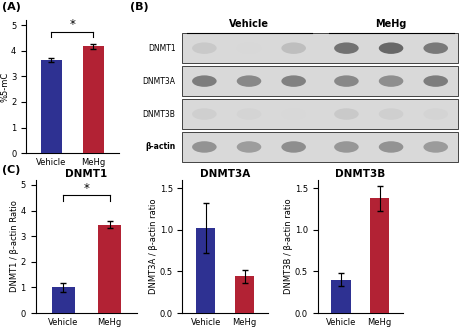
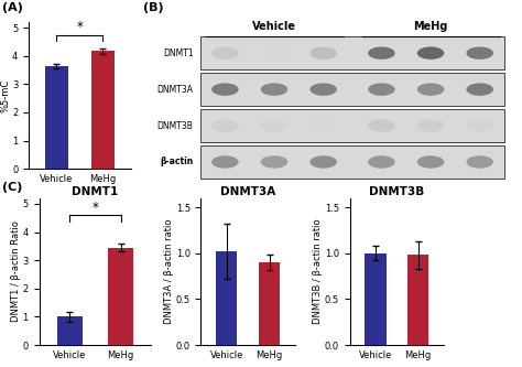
DNMT3A/MeHg: 0.44 -> 0.90
DNMT3B/Vehicle: 0.40 -> 1.00
DNMT3B/MeHg: 1.38 -> 0.98
